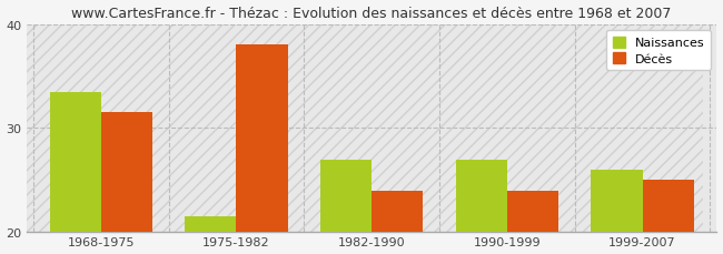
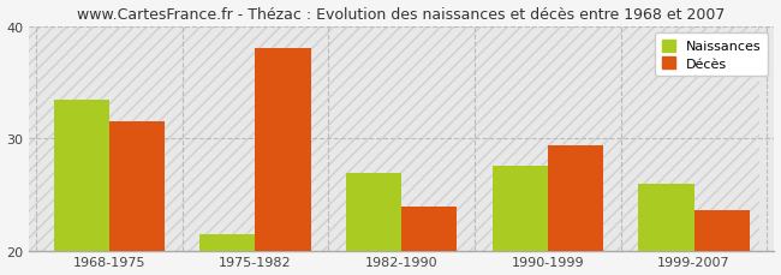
Naissances/1990-1999: 27.0 -> 27.6
Décès/1990-1999: 24.0 -> 29.4
Décès/1999-2007: 25.0 -> 23.6
